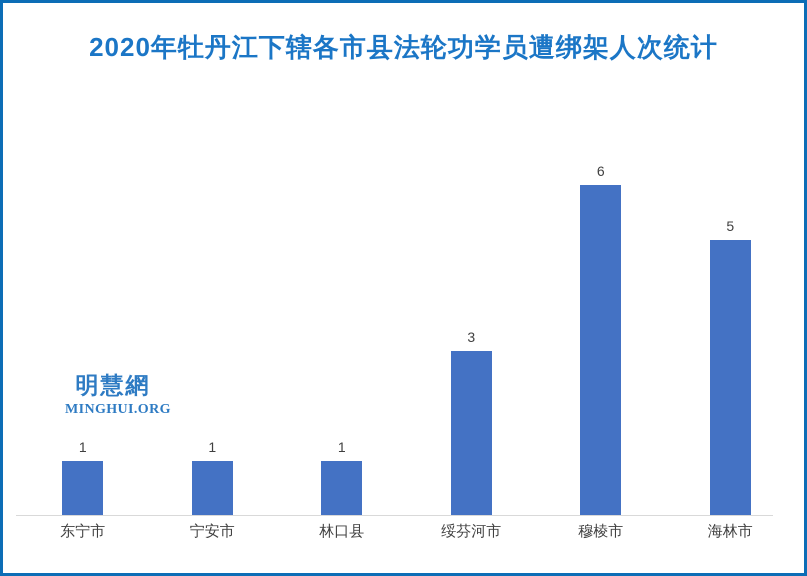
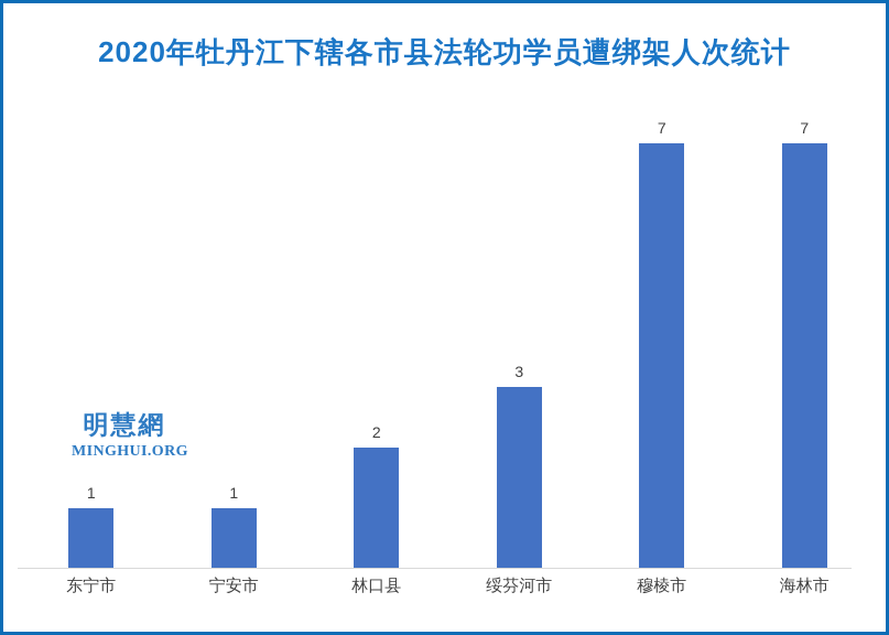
林口县: 1 -> 2
穆棱市: 6 -> 7
海林市: 5 -> 7
